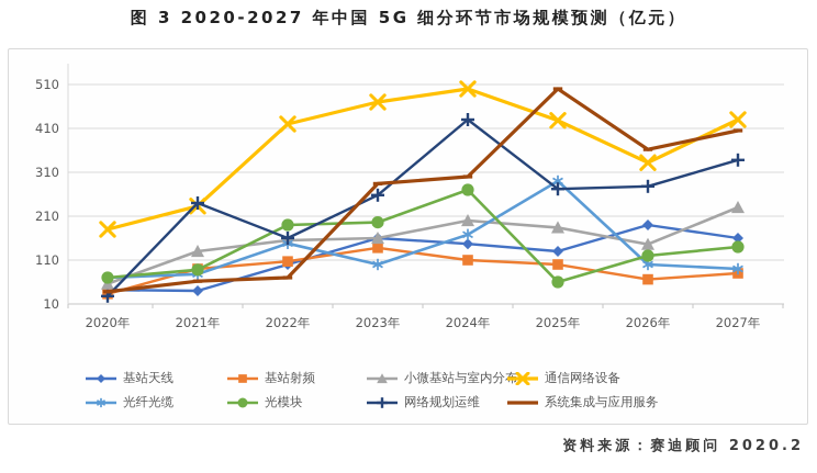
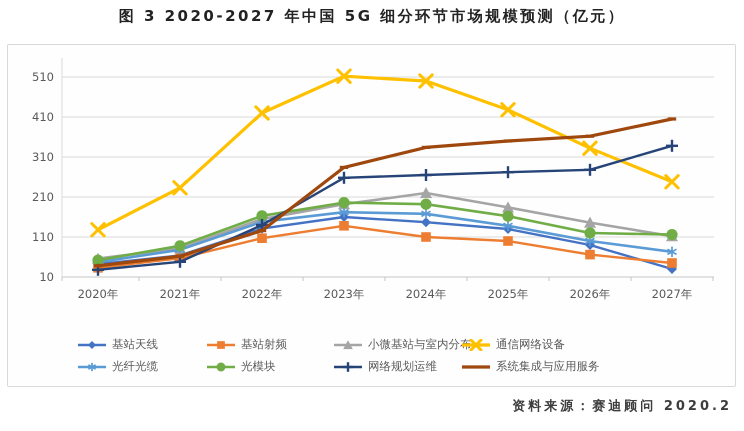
通信网络设备/2020年: 180 -> 130
光纤光缆/2020年: 70 -> 50
光模块/2020年: 70 -> 50
基站天线/2021年: 40 -> 60
基站射频/2021年: 90 -> 60
小微基站与室内分布/2021年: 130 -> 80
网络规划运维/2021年: 240 -> 50
基站天线/2022年: 100 -> 130
光模块/2022年: 190 -> 160
网络规划运维/2022年: 160 -> 140
系统集成与应用服务/2022年: 70 -> 130
小微基站与室内分布/2023年: 160 -> 190
通信网络设备/2023年: 470 -> 510
光纤光缆/2023年: 100 -> 170
小微基站与室内分布/2024年: 200 -> 220
光模块/2024年: 270 -> 190
网络规划运维/2024年: 430 -> 260
系统集成与应用服务/2024年: 300 -> 330
光纤光缆/2025年: 290 -> 140
光模块/2025年: 60 -> 160
系统集成与应用服务/2025年: 500 -> 350
基站天线/2026年: 190 -> 90
基站天线/2027年: 160 -> 30
基站射频/2027年: 80 -> 40
小微基站与室内分布/2027年: 230 -> 110
通信网络设备/2027年: 430 -> 250
光纤光缆/2027年: 90 -> 70
光模块/2027年: 140 -> 120
